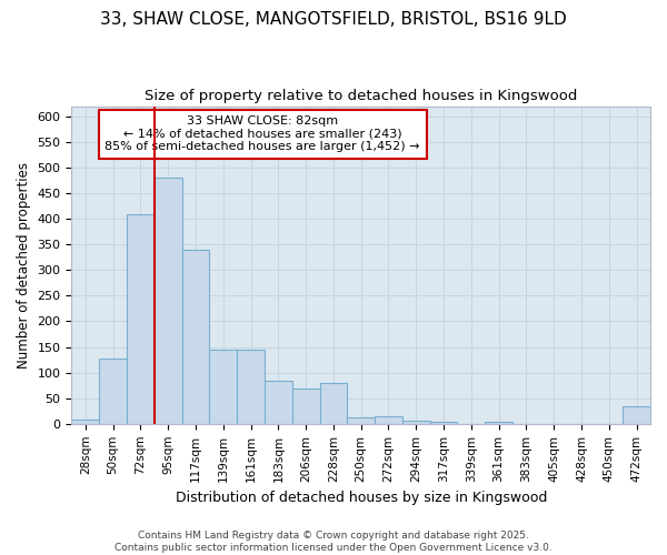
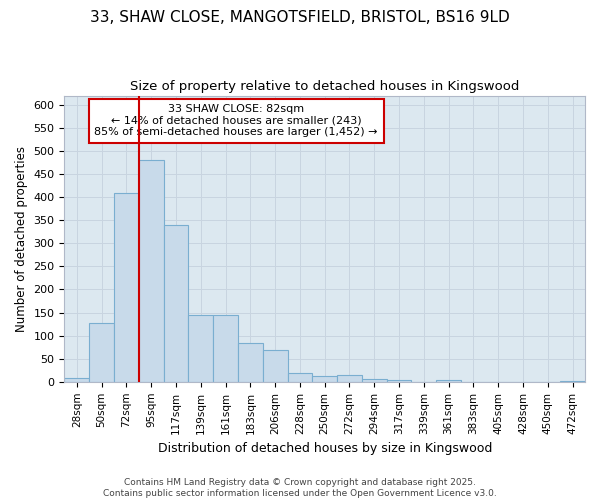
228sqm: 80 -> 20
472sqm: 35 -> 2
